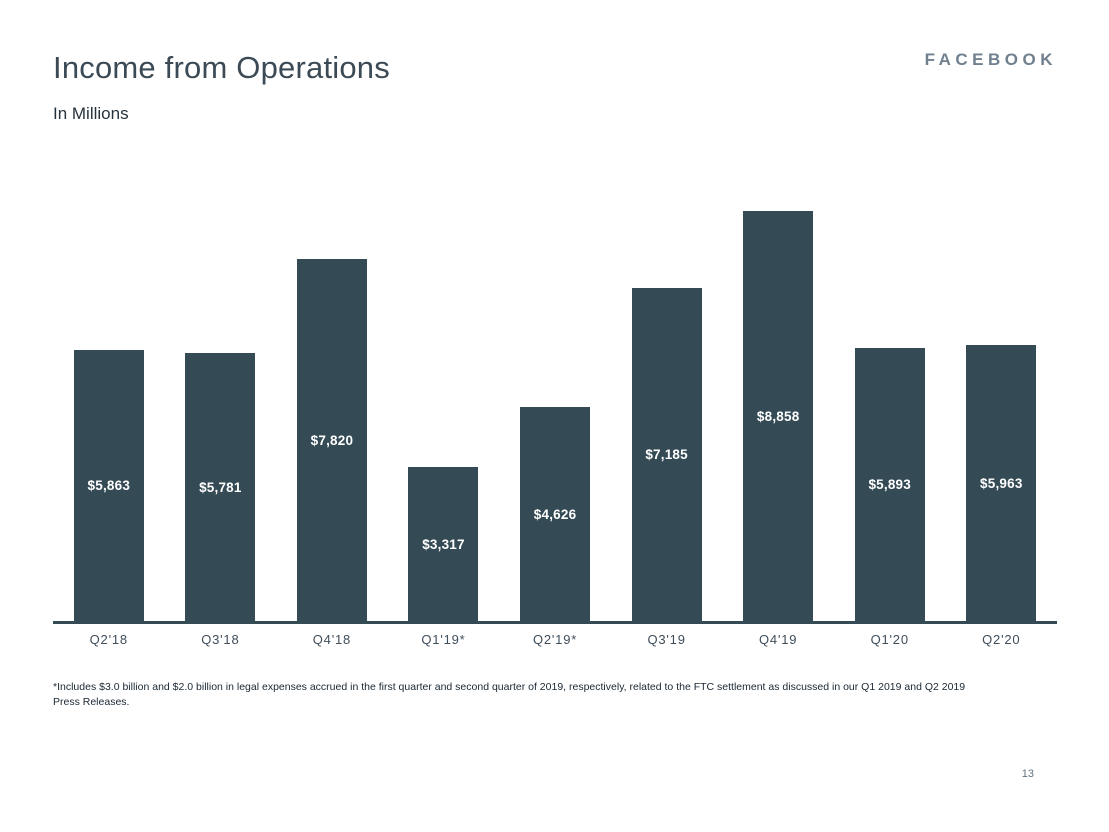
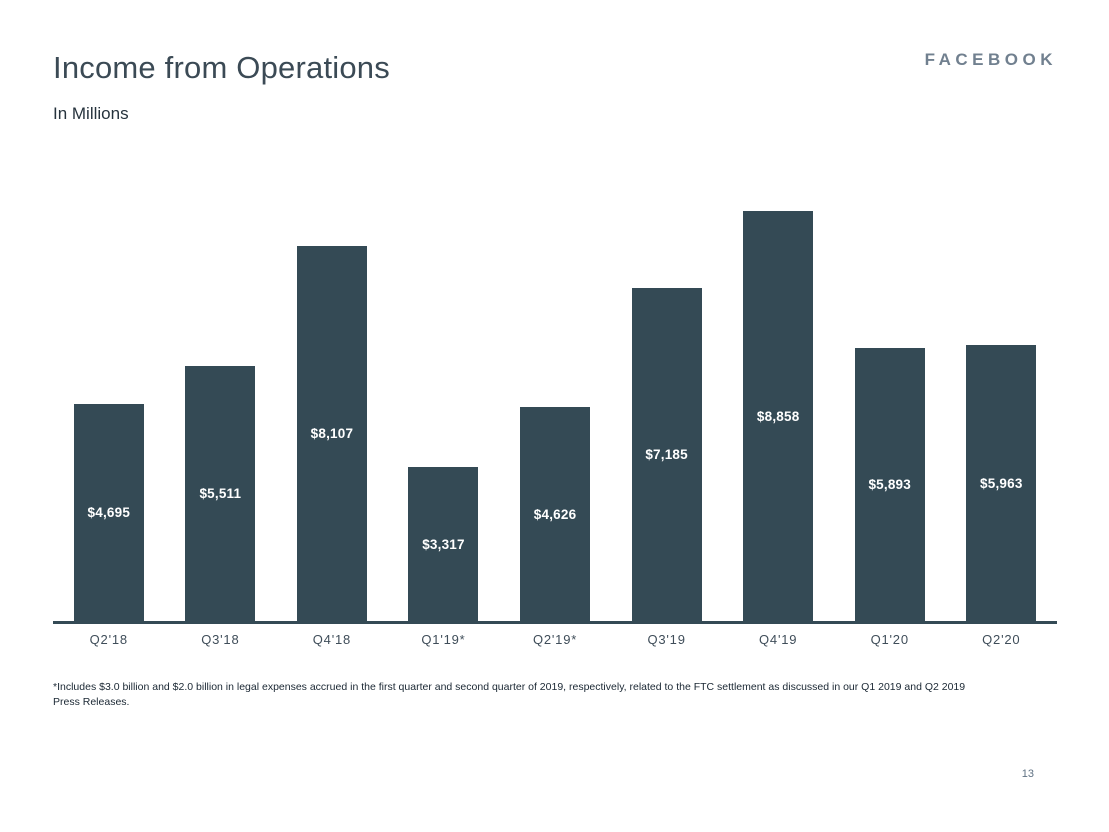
Q2'18: $5,863 -> $4,695
Q3'18: $5,781 -> $5,511
Q4'18: $7,820 -> $8,107
